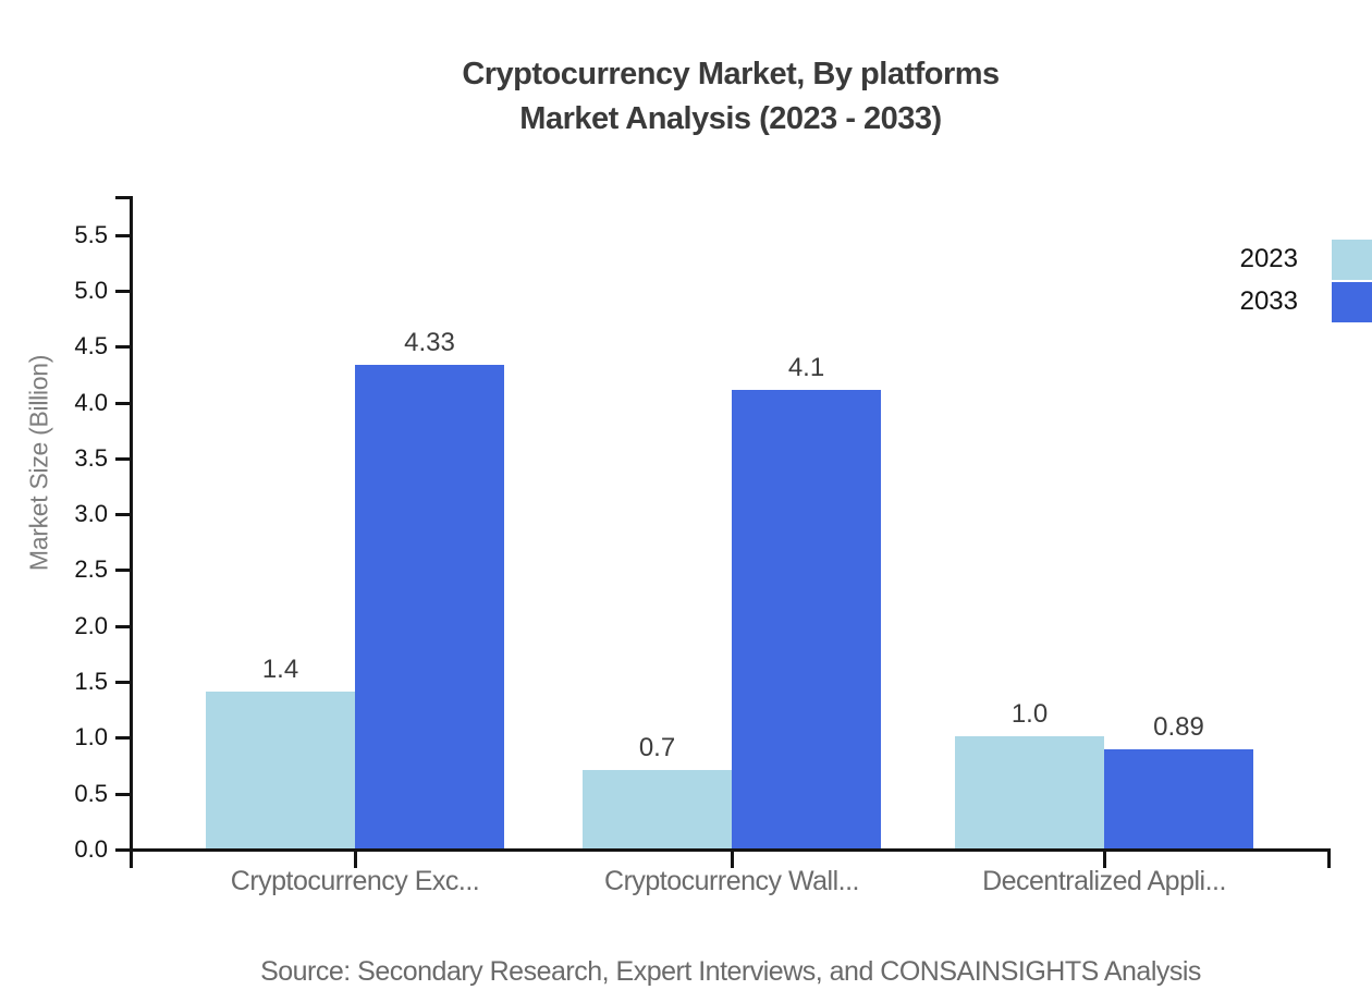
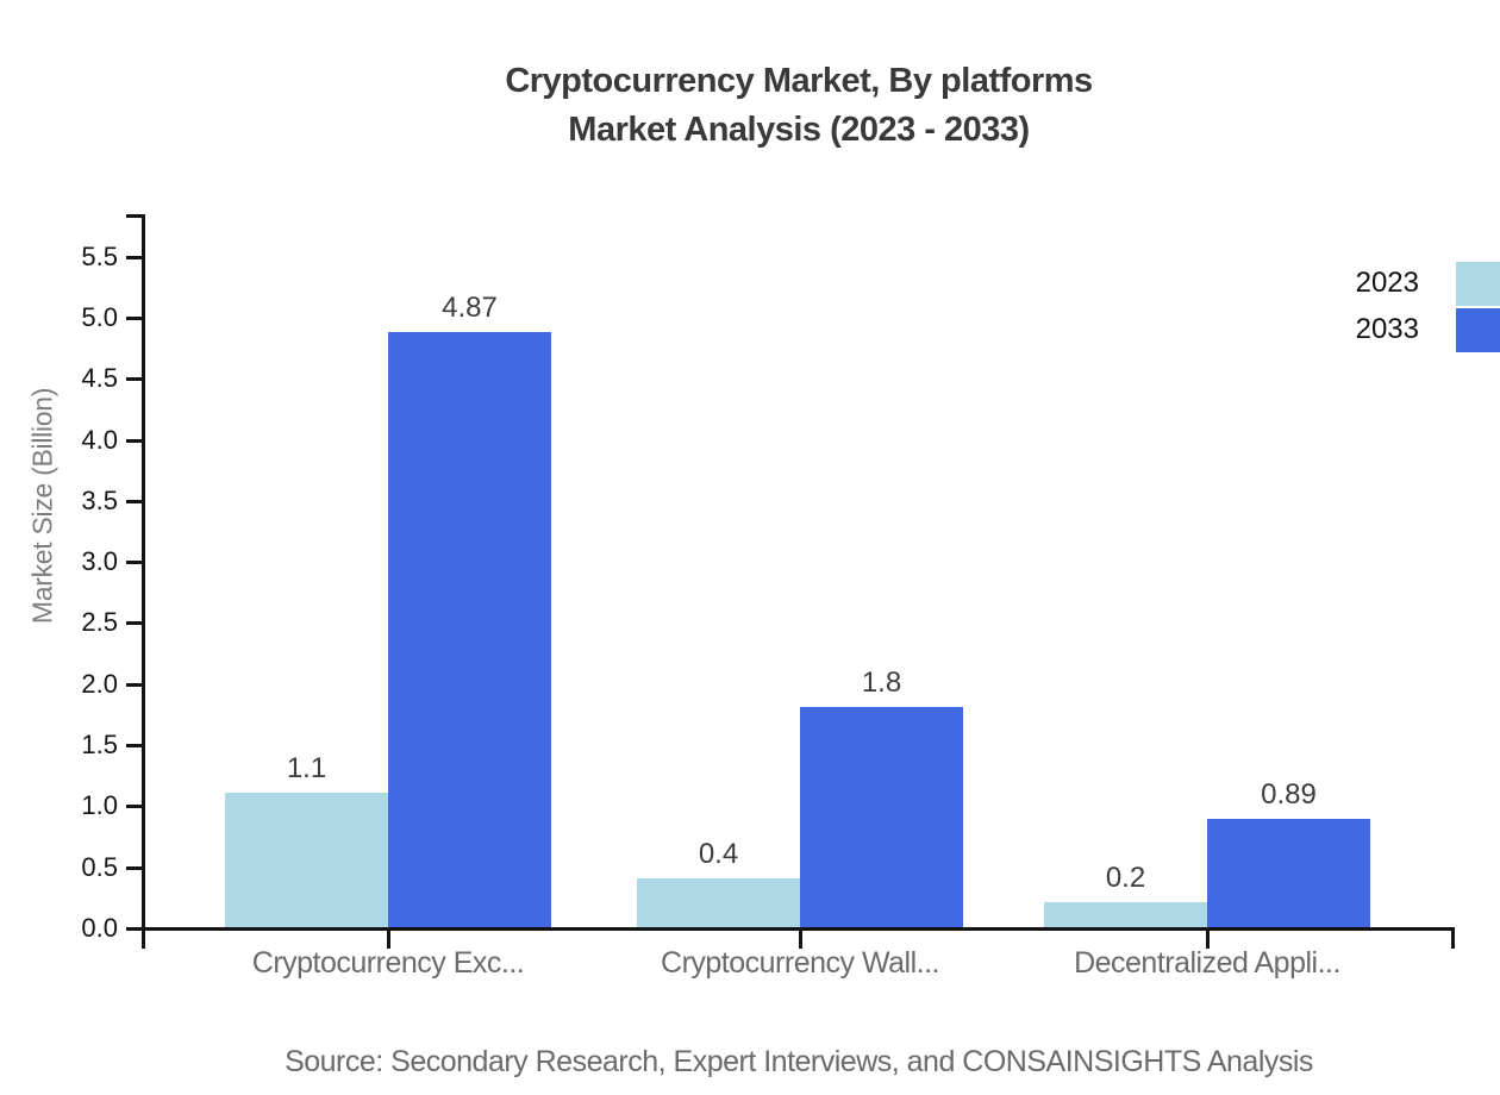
2023/Cryptocurrency Exc...: 1.4 -> 1.1
2033/Cryptocurrency Exc...: 4.33 -> 4.87
2023/Cryptocurrency Wall...: 0.7 -> 0.4
2033/Cryptocurrency Wall...: 4.1 -> 1.8
2023/Decentralized Appli...: 1.0 -> 0.2
